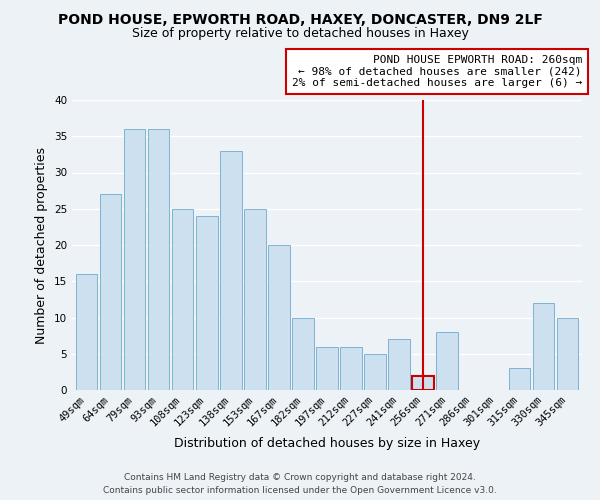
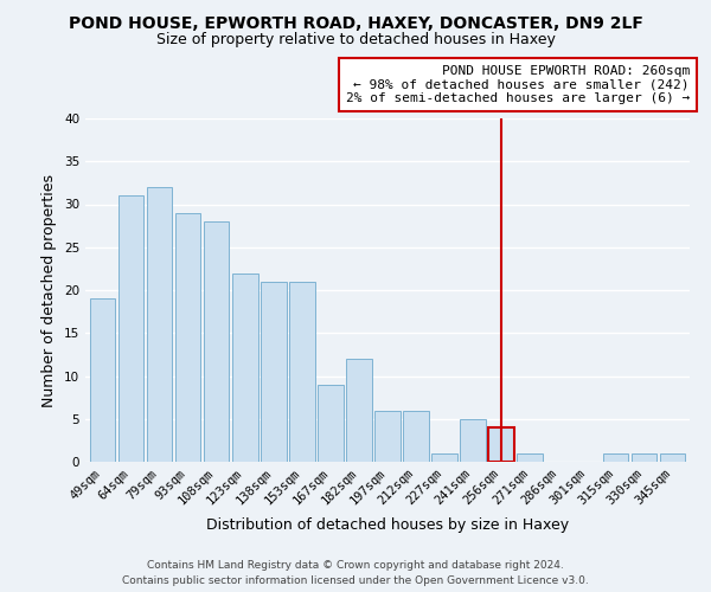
49sqm: 16 -> 19
64sqm: 27 -> 31
79sqm: 36 -> 32
93sqm: 36 -> 29
108sqm: 25 -> 28
123sqm: 24 -> 22
138sqm: 33 -> 21
153sqm: 25 -> 21
167sqm: 20 -> 9
182sqm: 10 -> 12
227sqm: 5 -> 1
241sqm: 7 -> 5
256sqm: 2 -> 4
271sqm: 8 -> 1
315sqm: 3 -> 1
330sqm: 12 -> 1
345sqm: 10 -> 1
